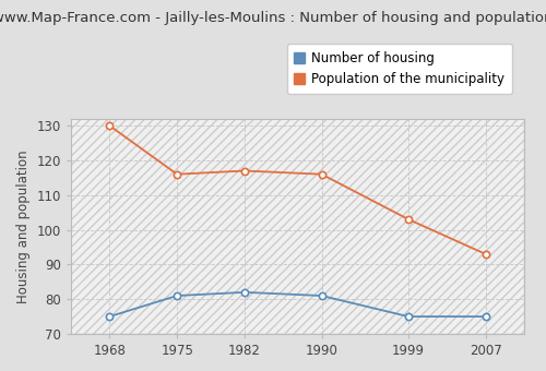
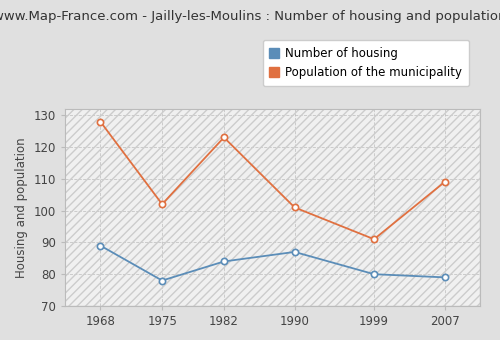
Number of housing/1968: 75 -> 89
Population of the municipality/1968: 130 -> 128
Number of housing/1975: 81 -> 78
Population of the municipality/1975: 116 -> 102
Number of housing/1982: 82 -> 84
Population of the municipality/1982: 117 -> 123
Number of housing/1990: 81 -> 87
Population of the municipality/1990: 116 -> 101
Number of housing/1999: 75 -> 80
Population of the municipality/1999: 103 -> 91
Number of housing/2007: 75 -> 79
Population of the municipality/2007: 93 -> 109
